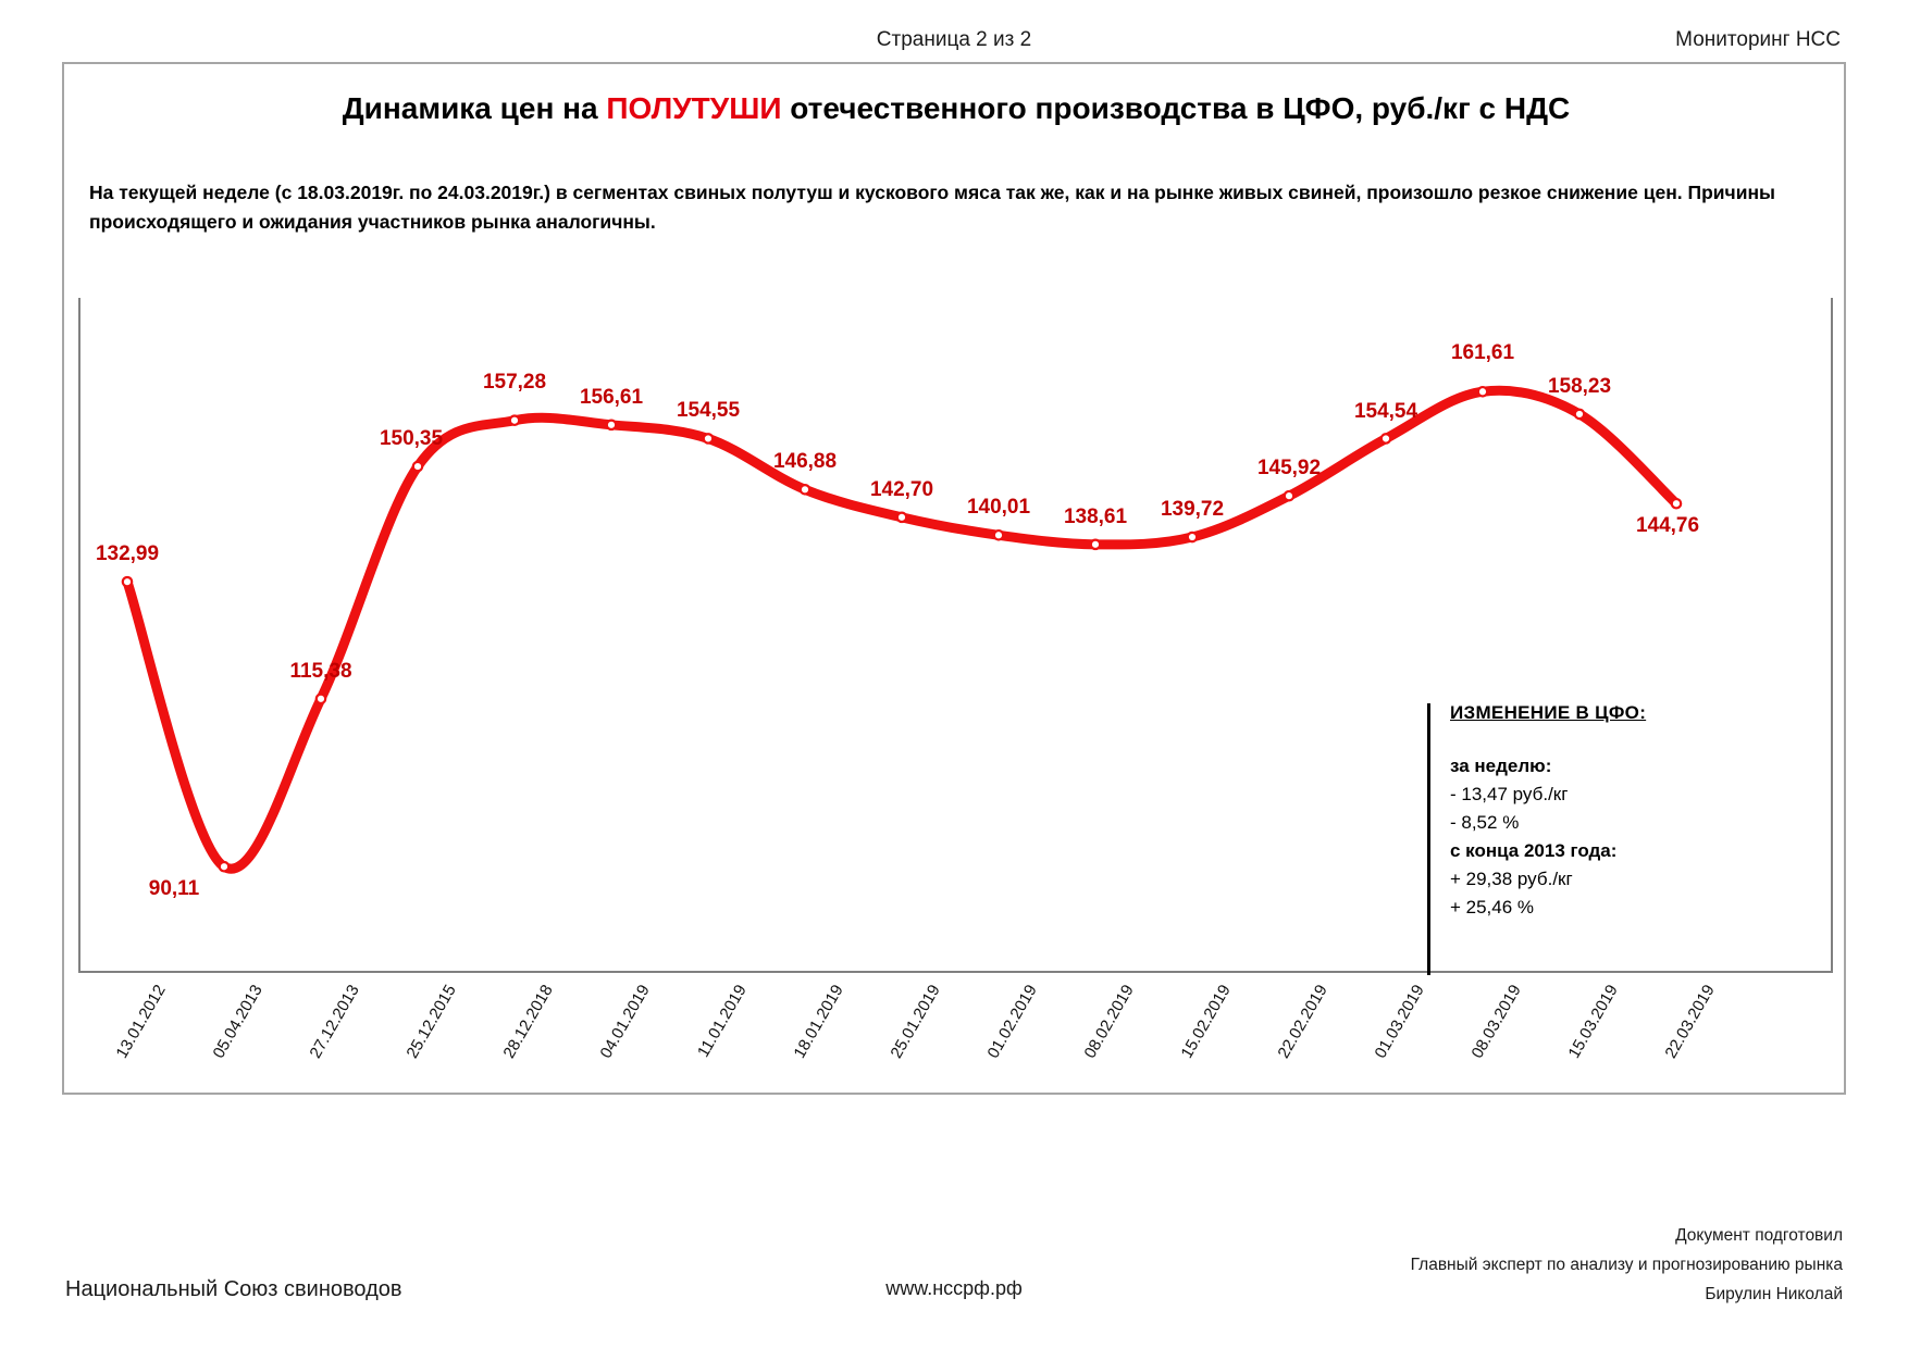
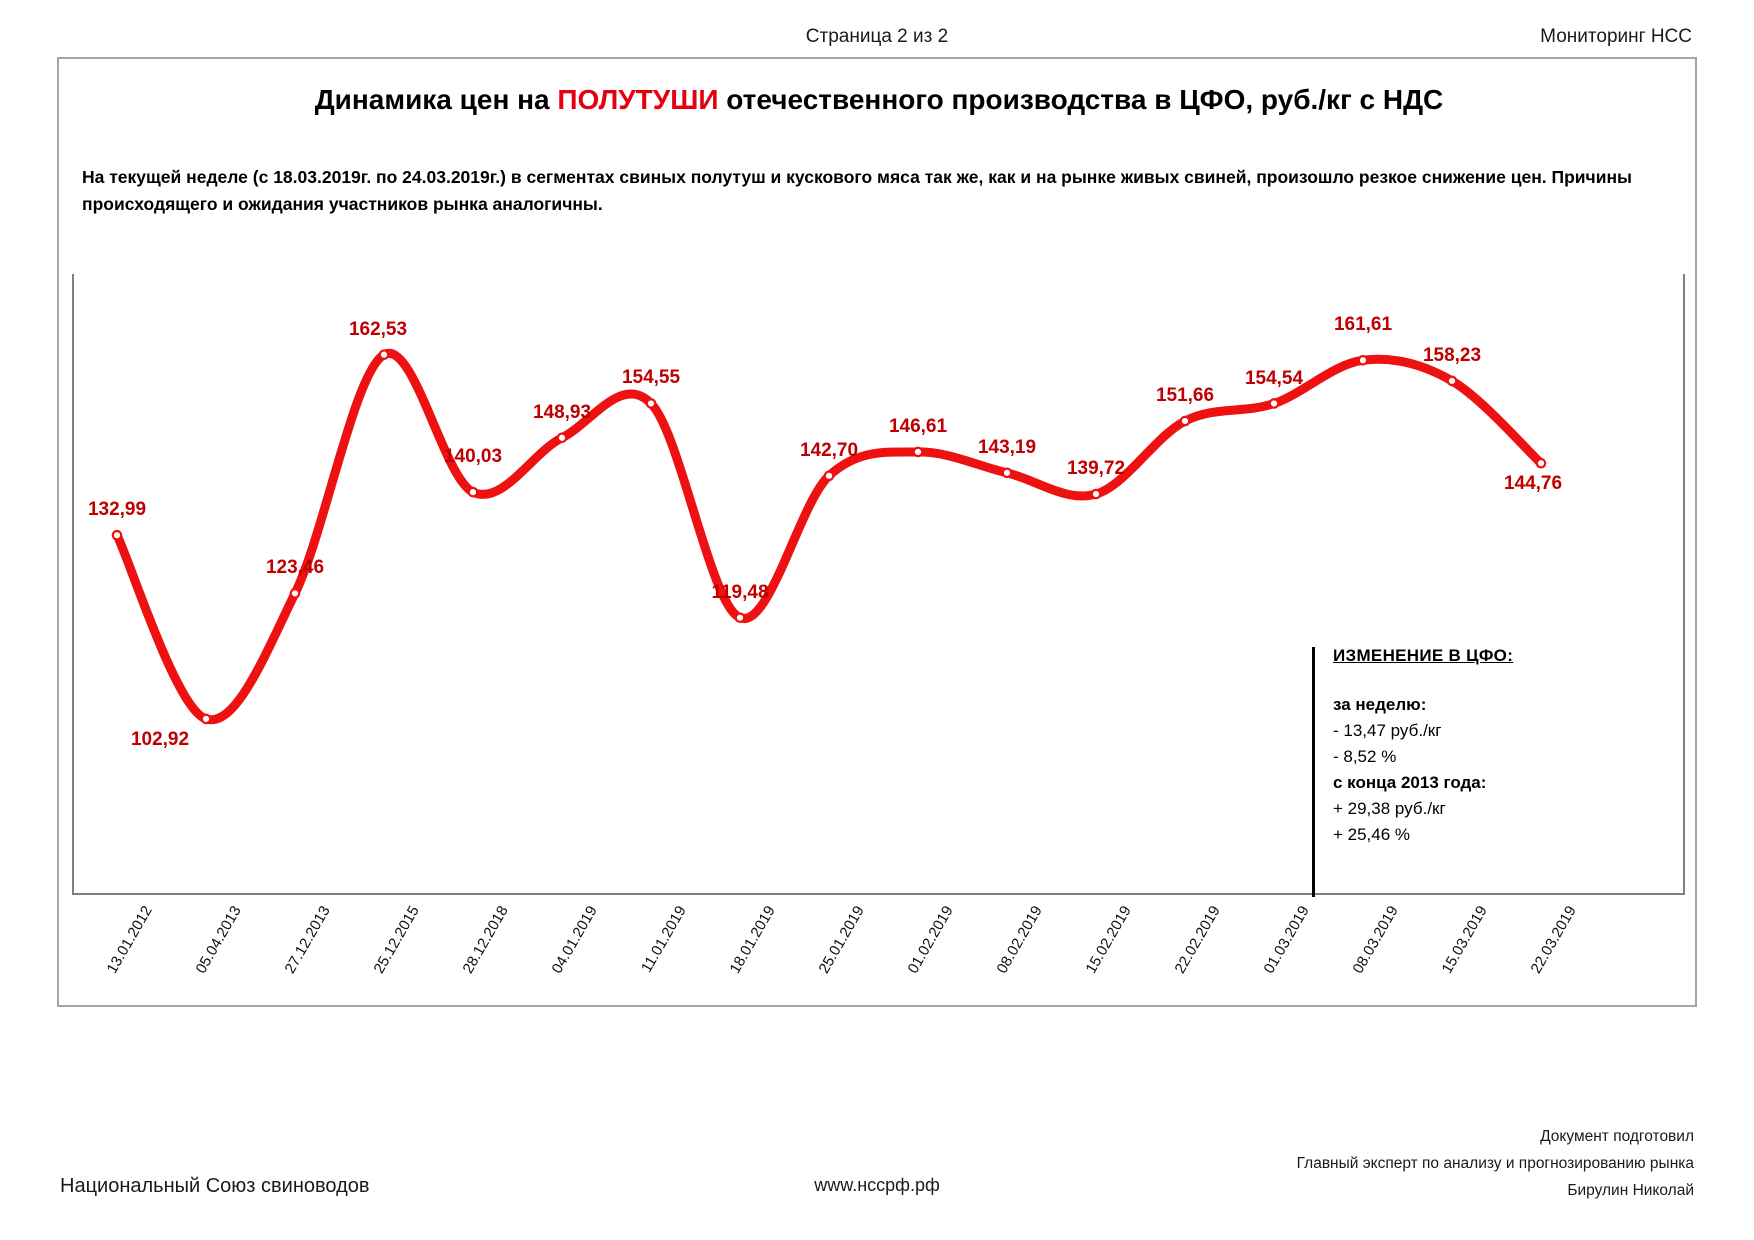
05.04.2013: 90,11 -> 102,92
27.12.2013: 115,38 -> 123,46
25.12.2015: 150,35 -> 162,53
28.12.2018: 157,28 -> 140,03
04.01.2019: 156,61 -> 148,93
18.01.2019: 146,88 -> 119,48
01.02.2019: 140,01 -> 146,61
08.02.2019: 138,61 -> 143,19
22.02.2019: 145,92 -> 151,66
